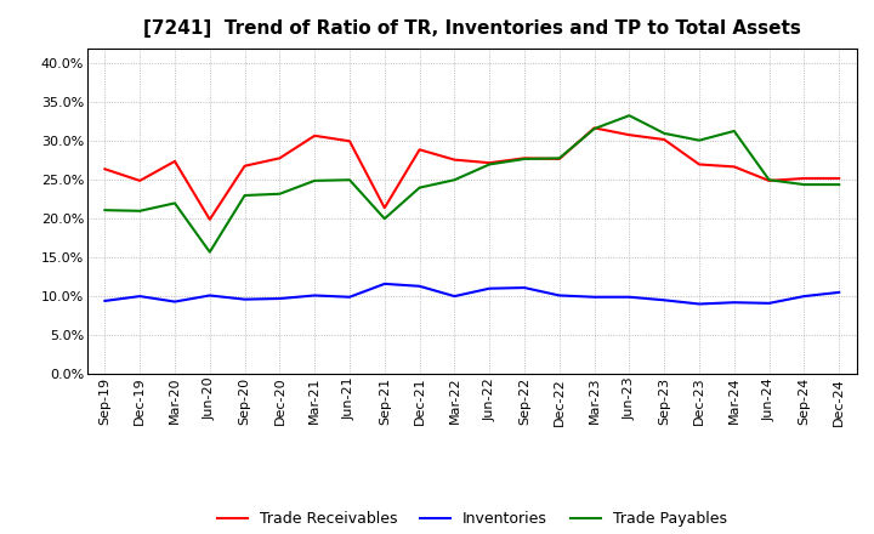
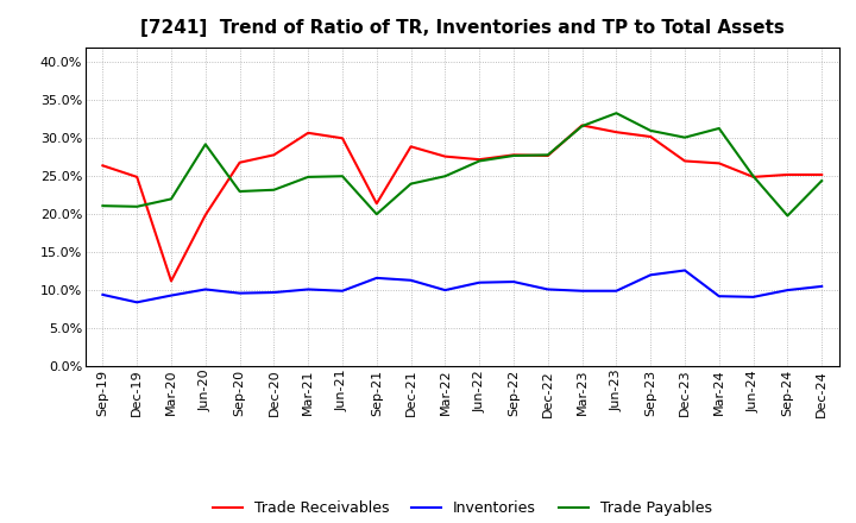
Inventories/Dec-19: 10.0% -> 8.4%
Trade Receivables/Mar-20: 27.4% -> 11.2%
Trade Payables/Jun-20: 15.7% -> 29.2%
Inventories/Sep-23: 9.5% -> 12.0%
Inventories/Dec-23: 9.0% -> 12.6%
Trade Payables/Sep-24: 24.4% -> 19.8%
